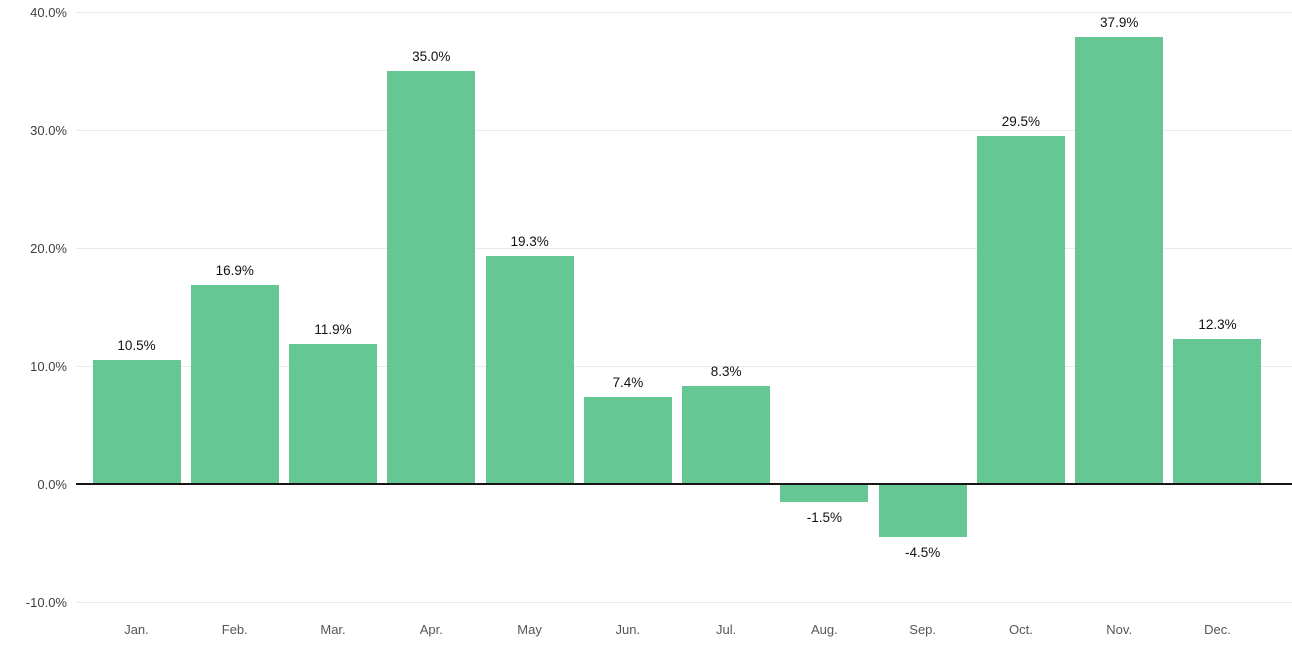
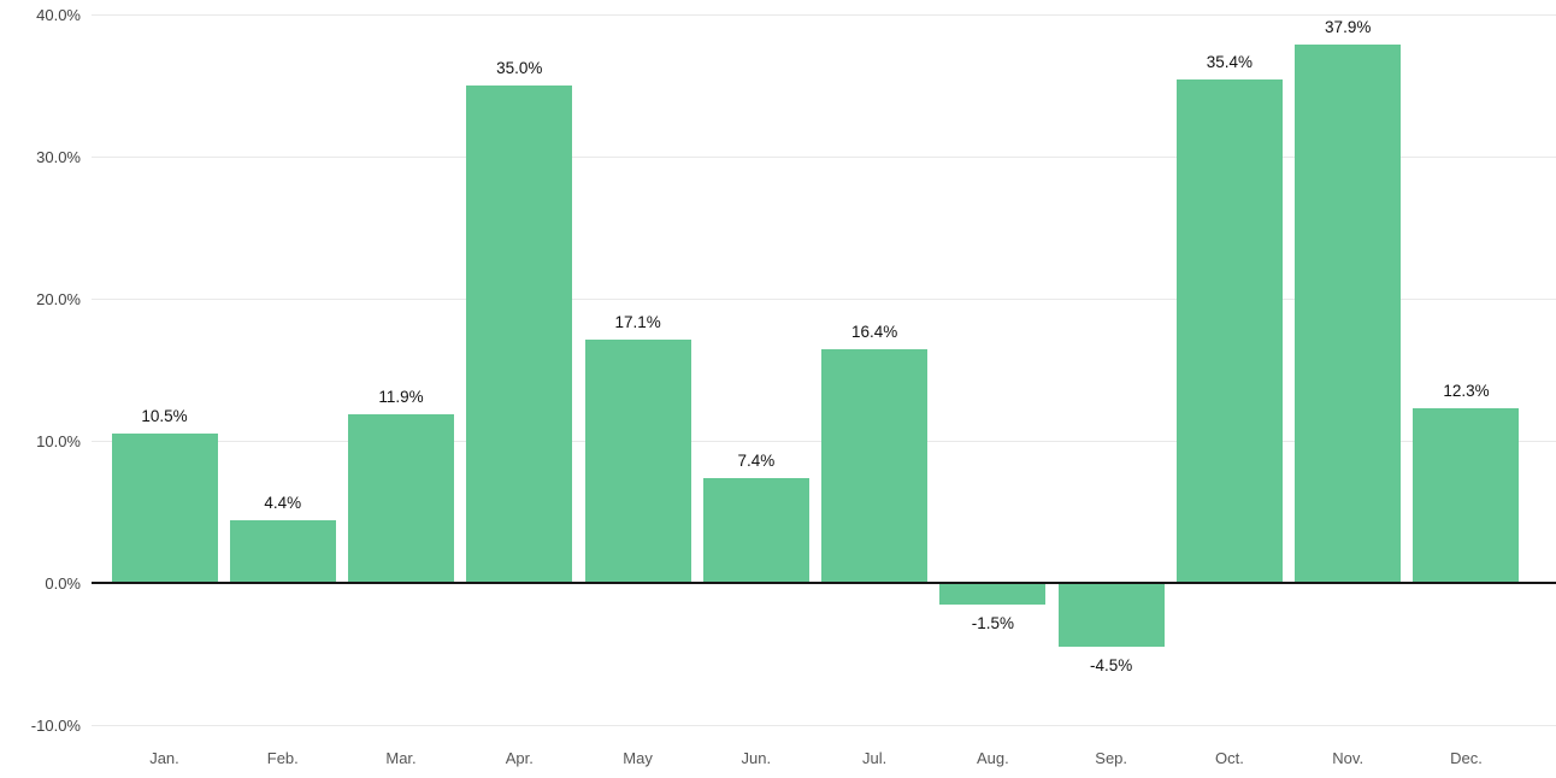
Feb.: 16.9% -> 4.4%
May: 19.3% -> 17.1%
Jul.: 8.3% -> 16.4%
Oct.: 29.5% -> 35.4%
